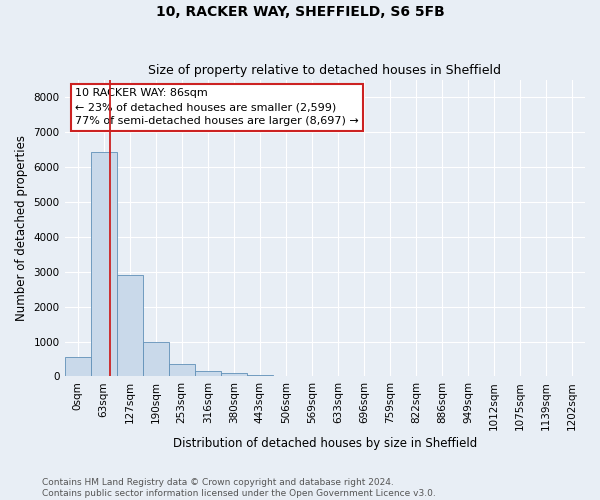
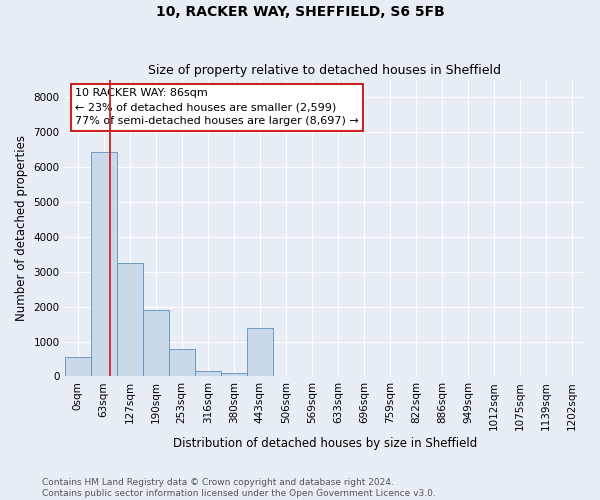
127sqm: 2900 -> 3250
190sqm: 980 -> 1900
253sqm: 360 -> 800
443sqm: 50 -> 1400
